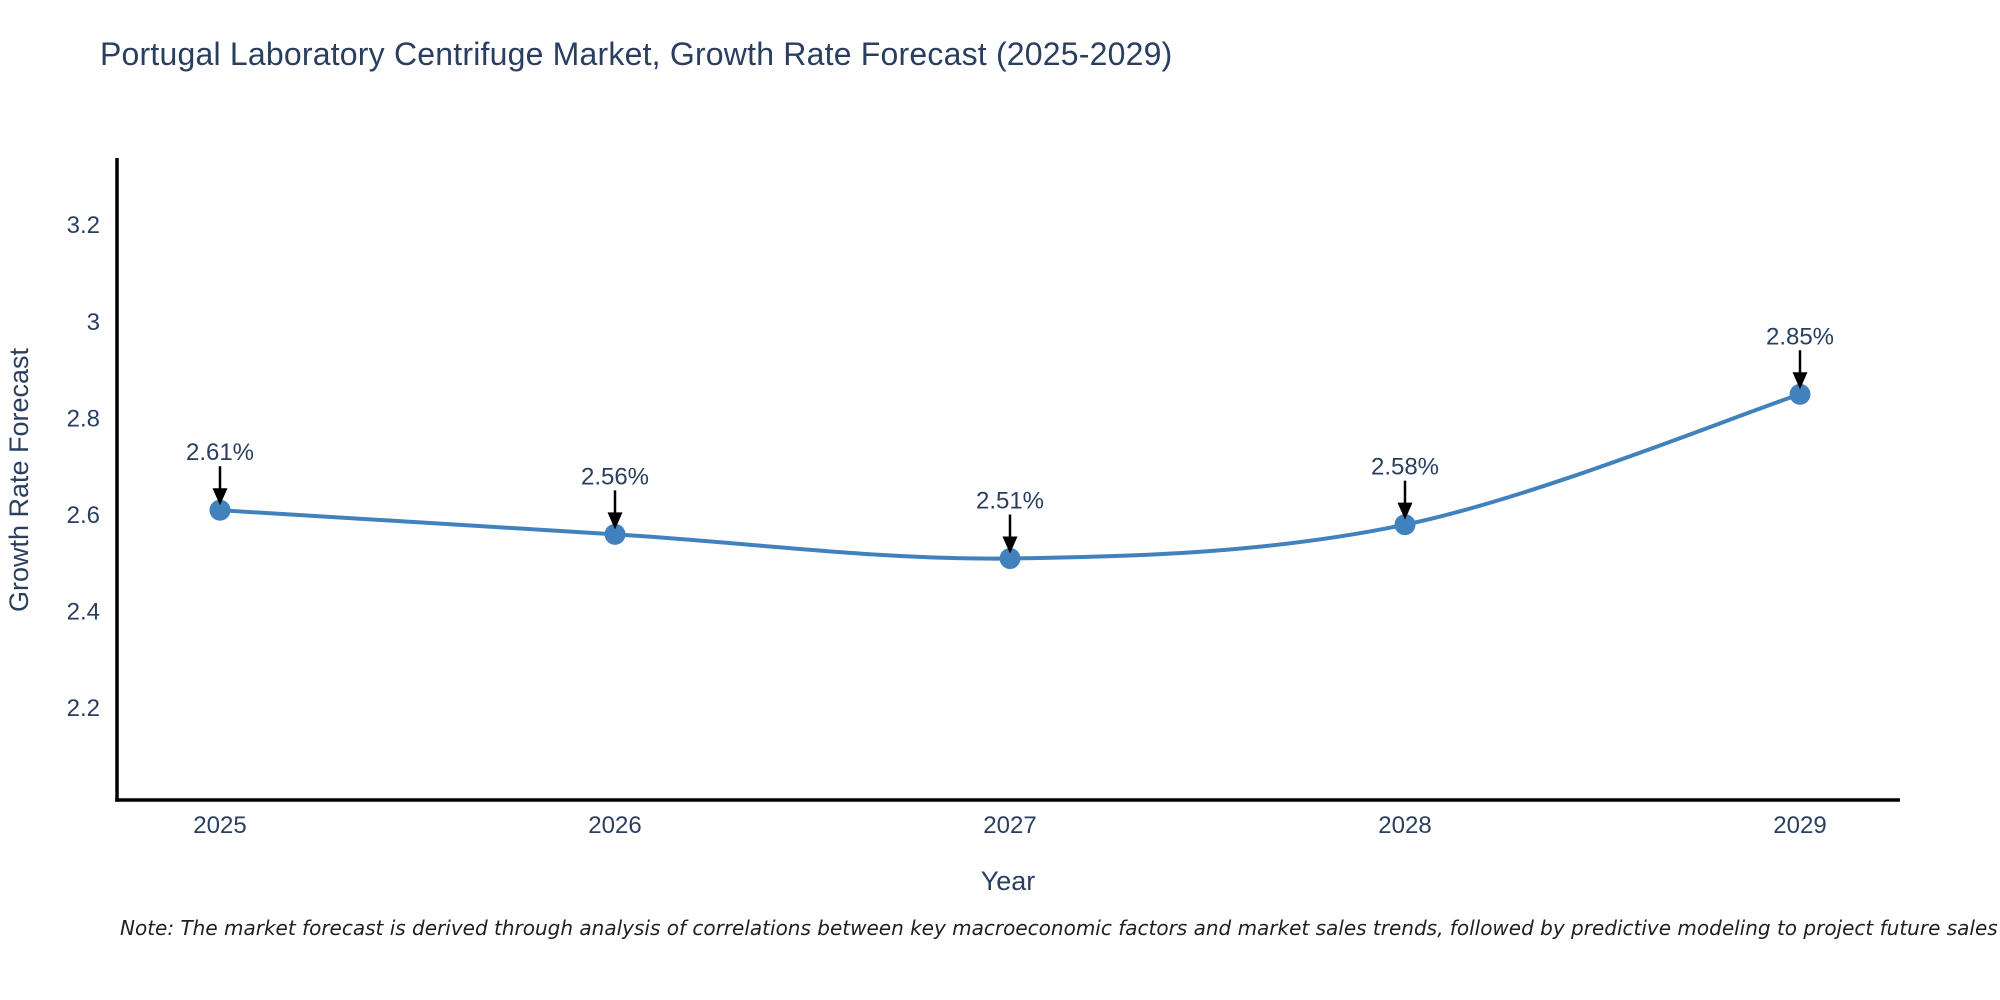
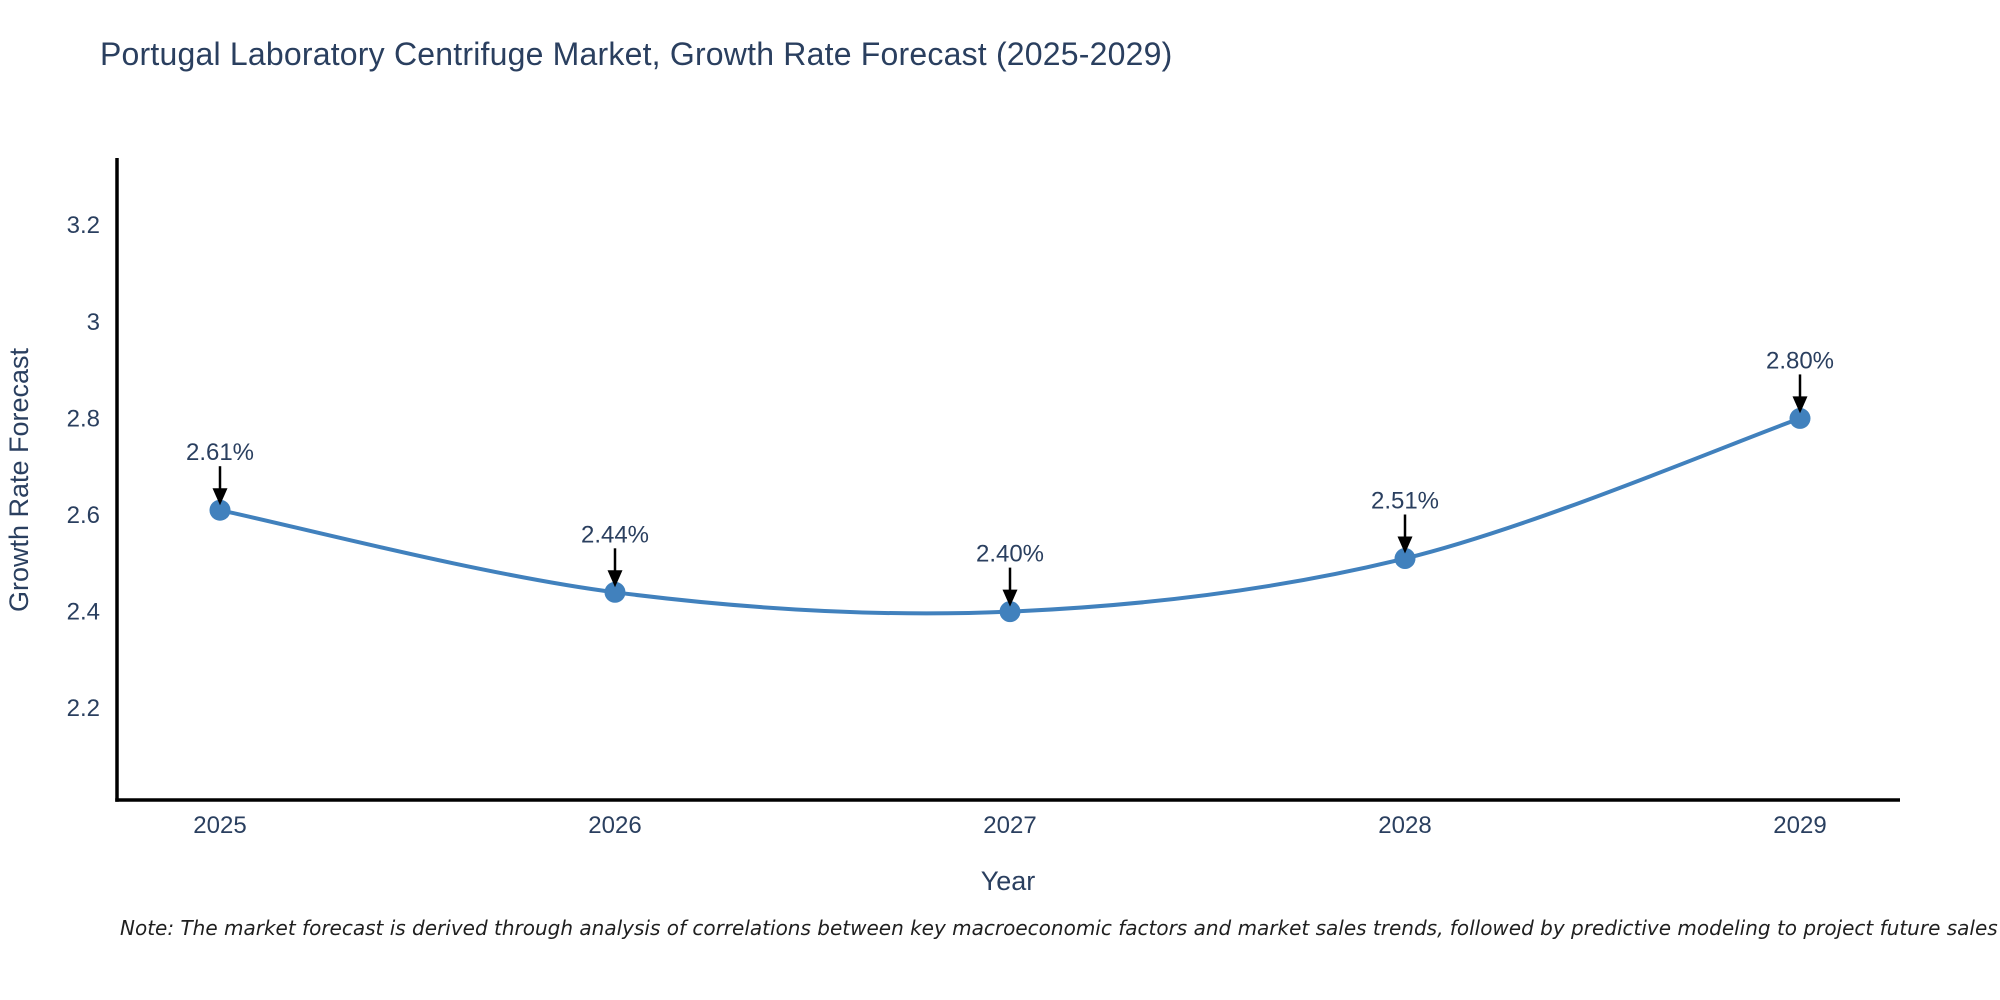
2026: 2.56% -> 2.44%
2027: 2.51% -> 2.40%
2028: 2.58% -> 2.51%
2029: 2.85% -> 2.80%
